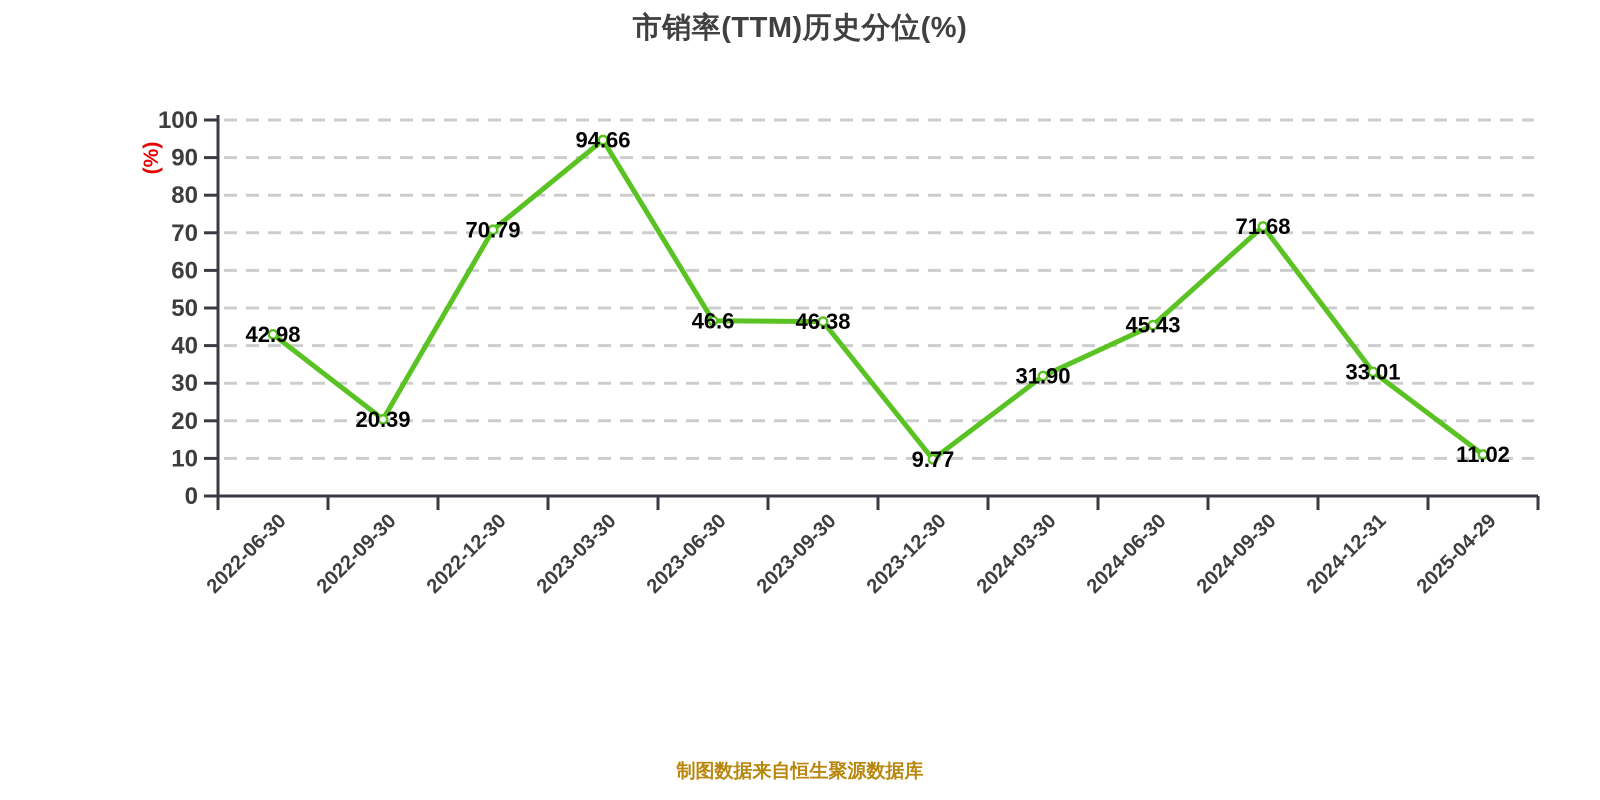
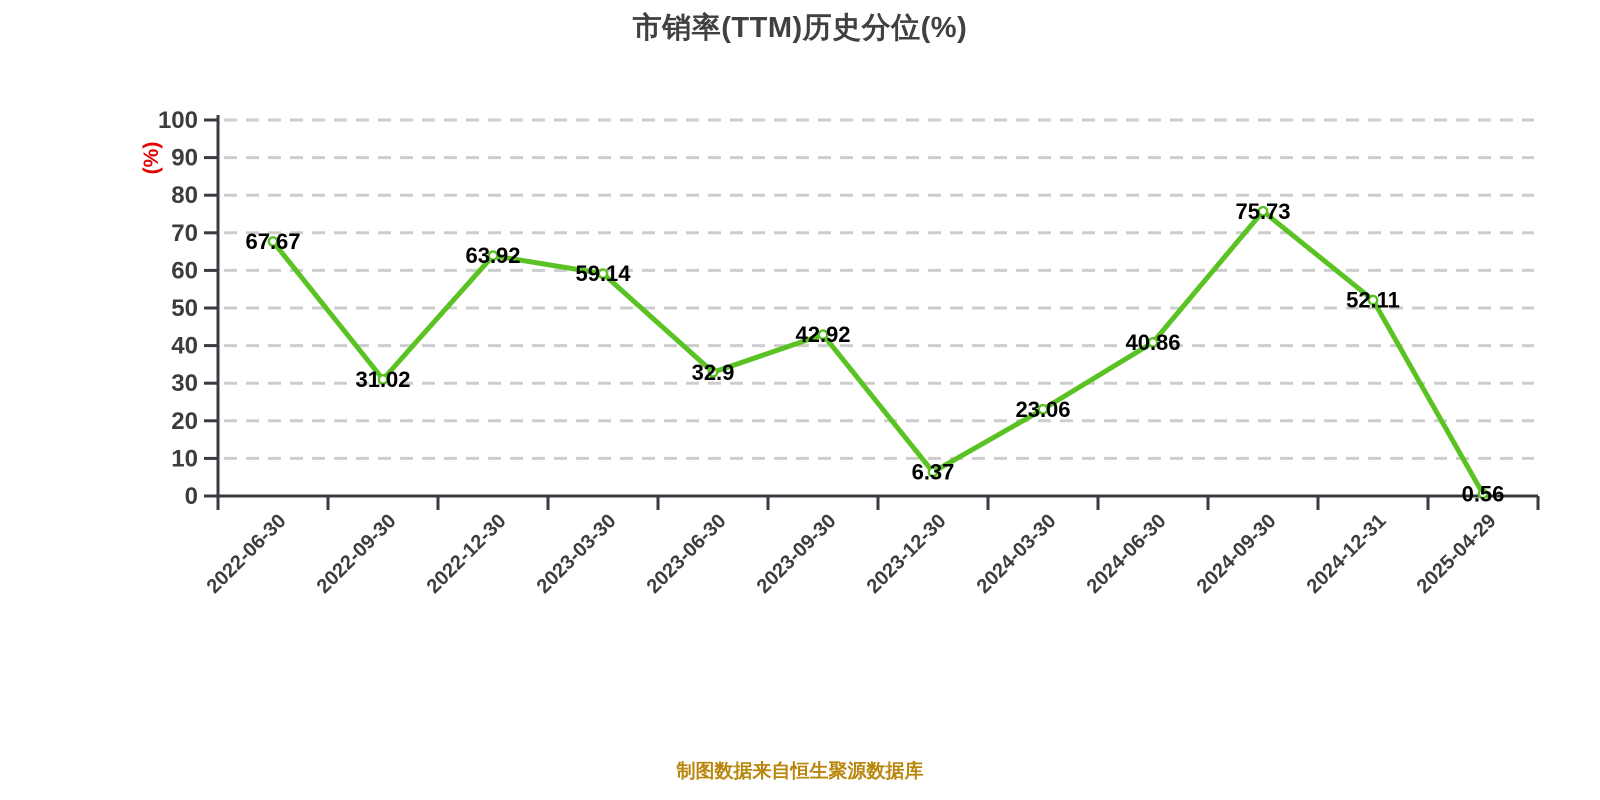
2022-06-30: 42.98 -> 67.67
2022-09-30: 20.39 -> 31.02
2022-12-30: 70.79 -> 63.92
2023-03-30: 94.66 -> 59.14
2023-06-30: 46.6 -> 32.9
2023-09-30: 46.38 -> 42.92
2023-12-30: 9.77 -> 6.37
2024-03-30: 31.90 -> 23.06
2024-06-30: 45.43 -> 40.86
2024-09-30: 71.68 -> 75.73
2024-12-31: 33.01 -> 52.11
2025-04-29: 11.02 -> 0.56
